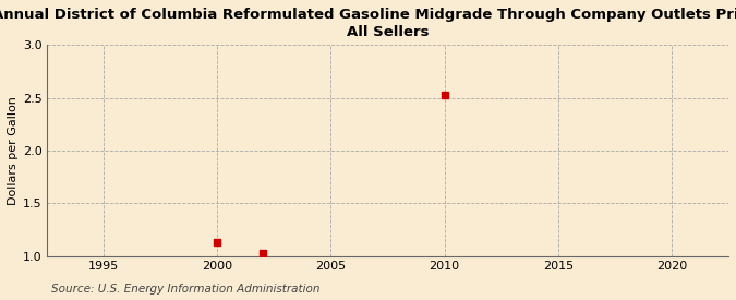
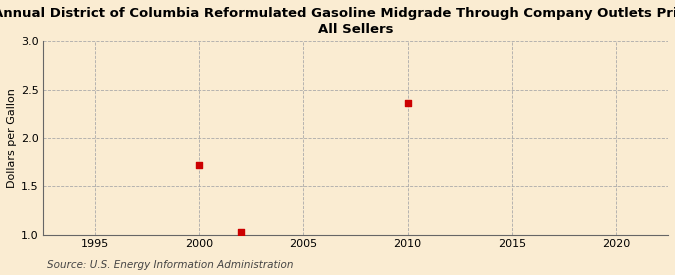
2000: 1.13 -> 1.72
2010: 2.53 -> 2.36
